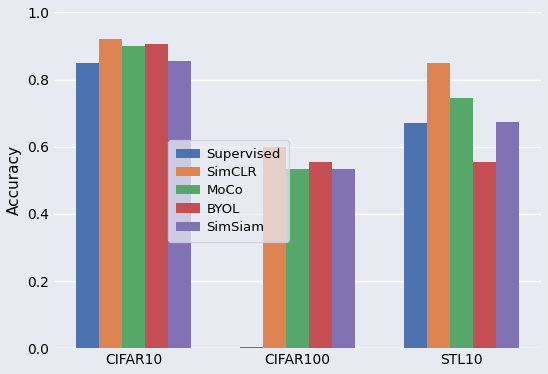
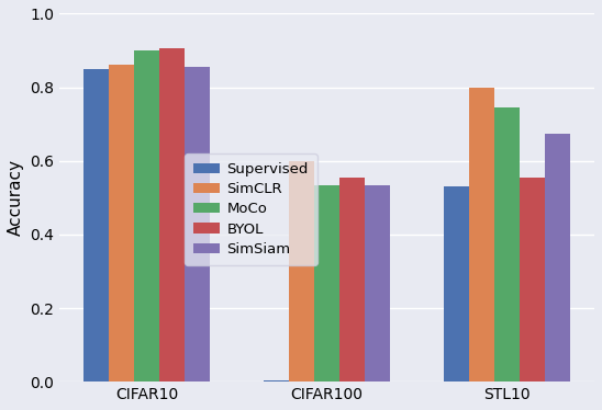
SimCLR/CIFAR10: 0.92 -> 0.86
Supervised/STL10: 0.670 -> 0.530
SimCLR/STL10: 0.85 -> 0.80
